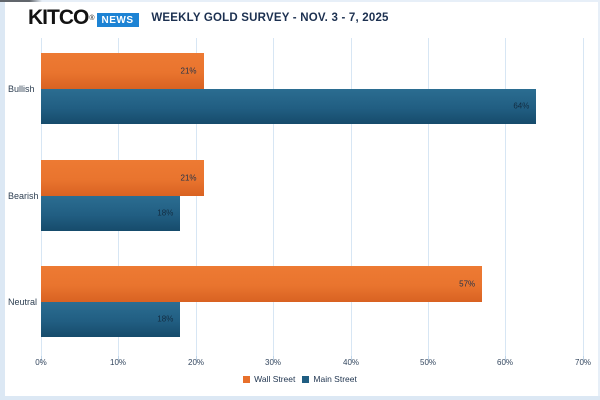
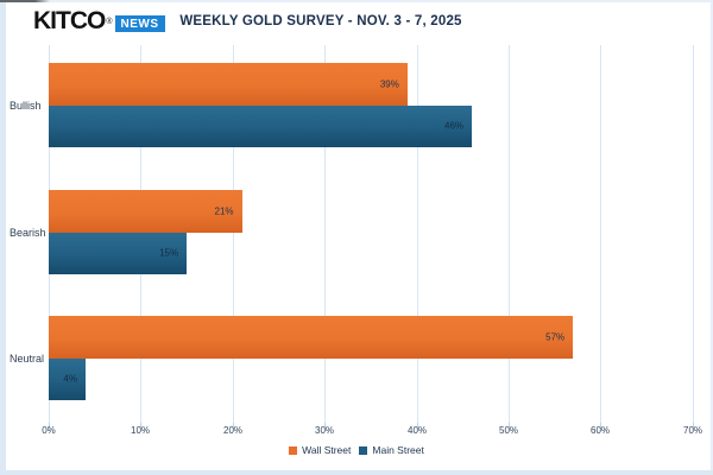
Wall Street/Bullish: 21% -> 39%
Main Street/Bullish: 64% -> 46%
Main Street/Bearish: 18% -> 15%
Main Street/Neutral: 18% -> 4%
